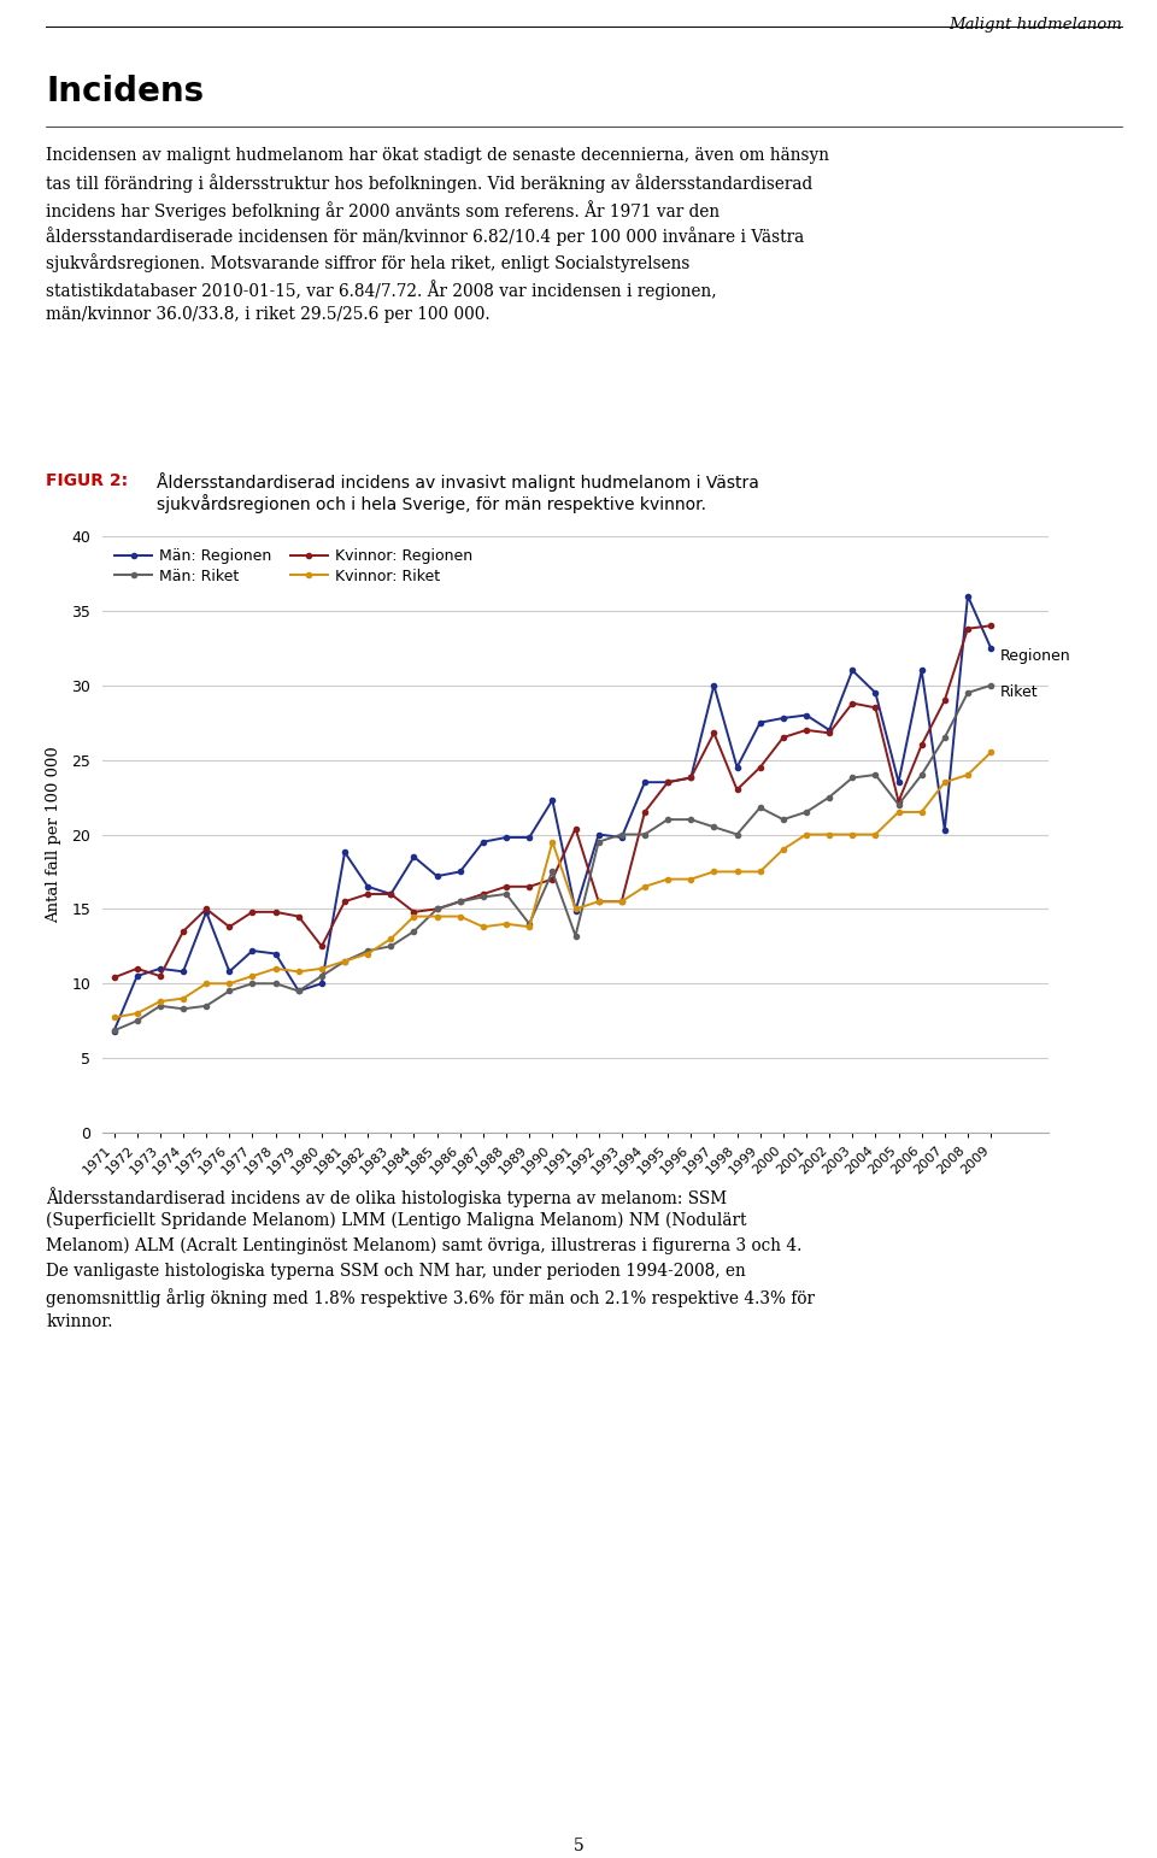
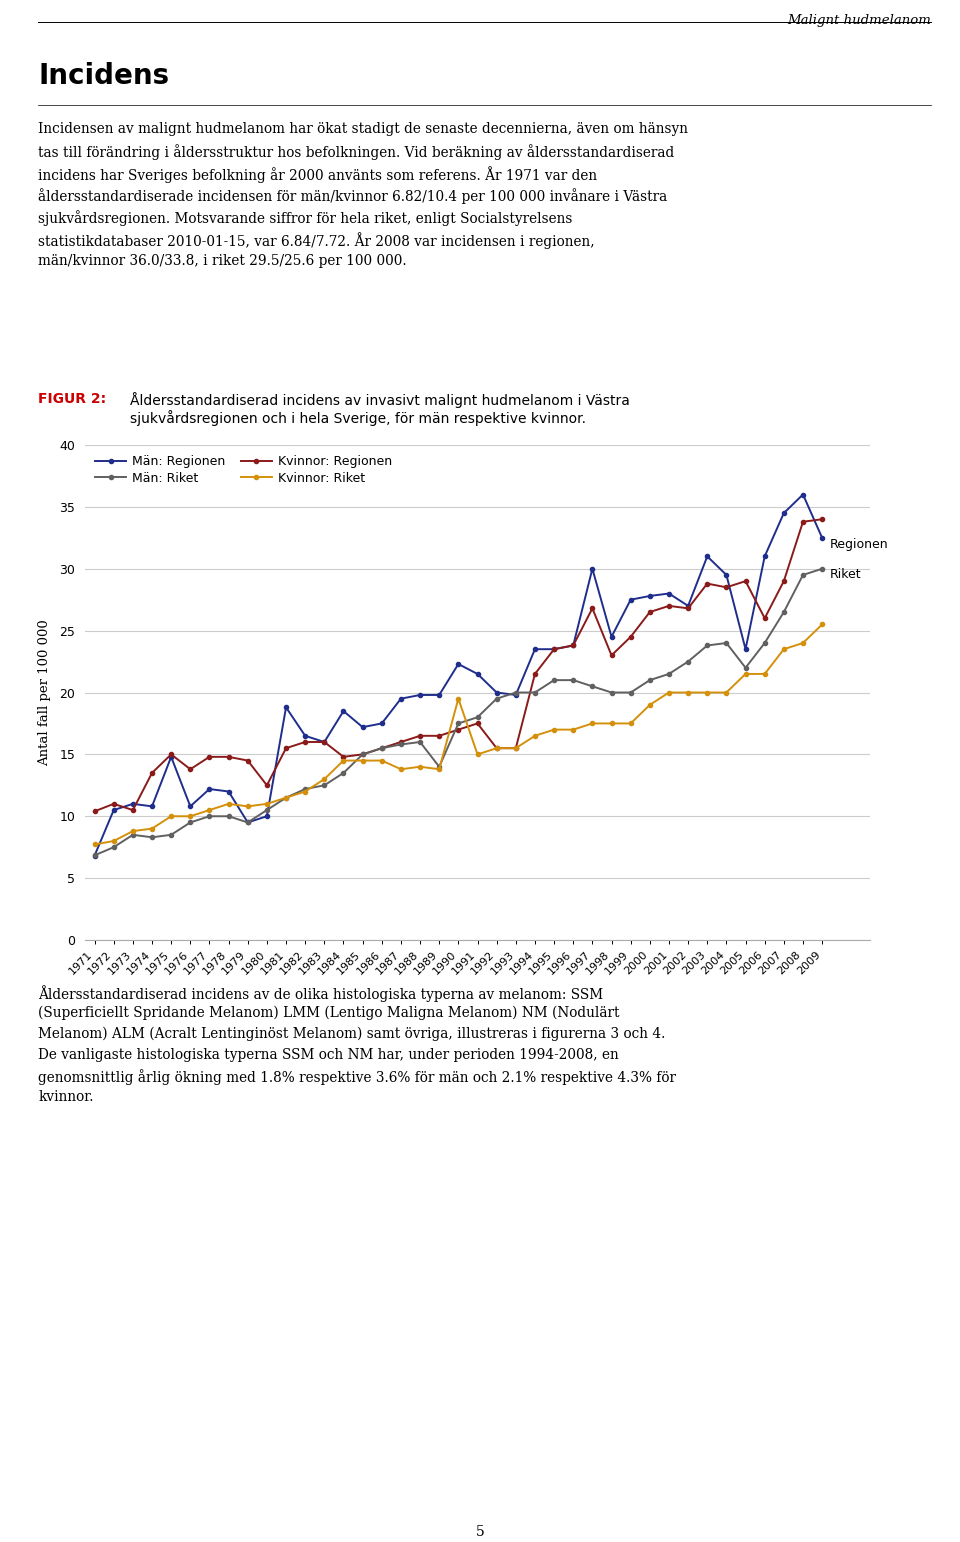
Män: Regionen/1991: 14.9 -> 21.5
Kvinnor: Regionen/1991: 20.4 -> 17.5
Män: Riket/1991: 13.2 -> 18.0
Män: Riket/1999: 21.8 -> 20.0
Kvinnor: Regionen/2005: 22.2 -> 29.0
Män: Regionen/2007: 20.3 -> 34.5
